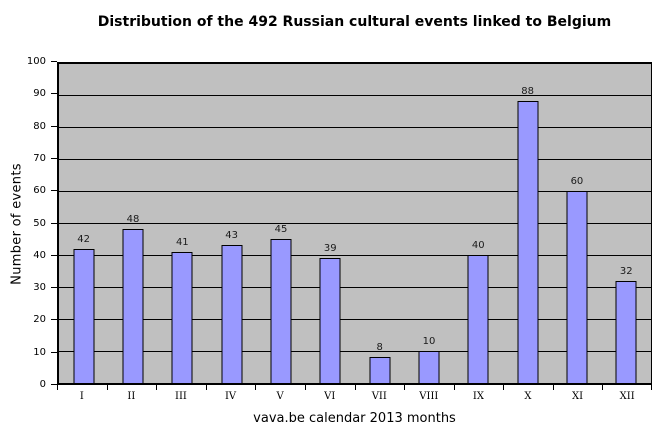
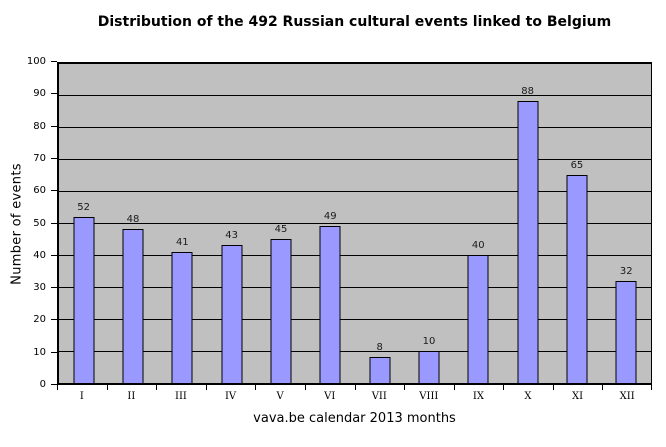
I: 42 -> 52
VI: 39 -> 49
XI: 60 -> 65
